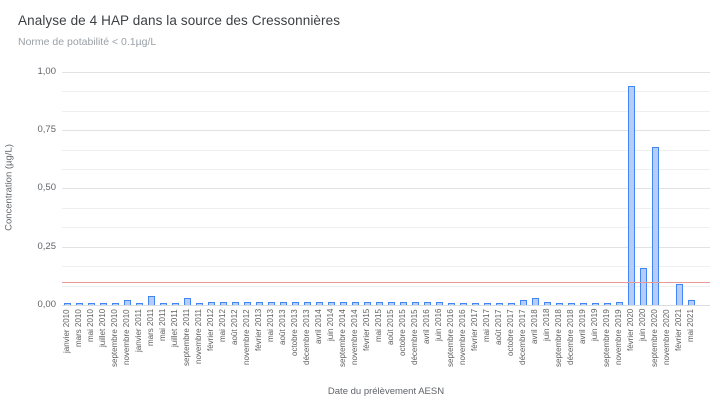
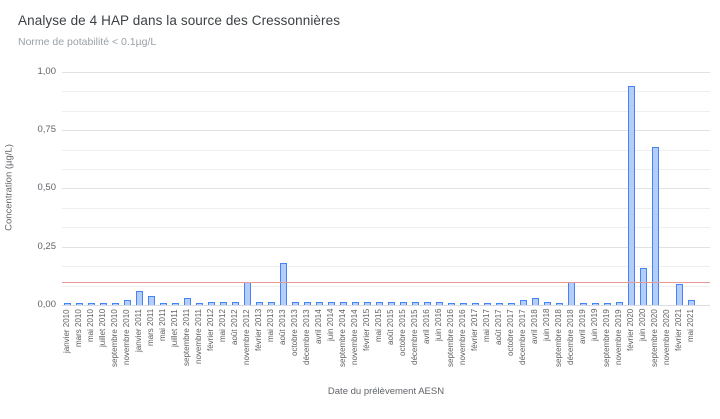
janvier 2011: 0,01 -> 0,06
novembre 2012: 0,01 -> 0,10
août 2013: 0,01 -> 0,18
décembre 2018: 0,01 -> 0,10
